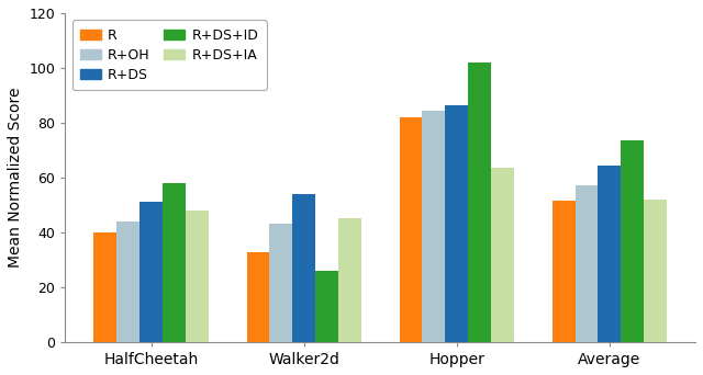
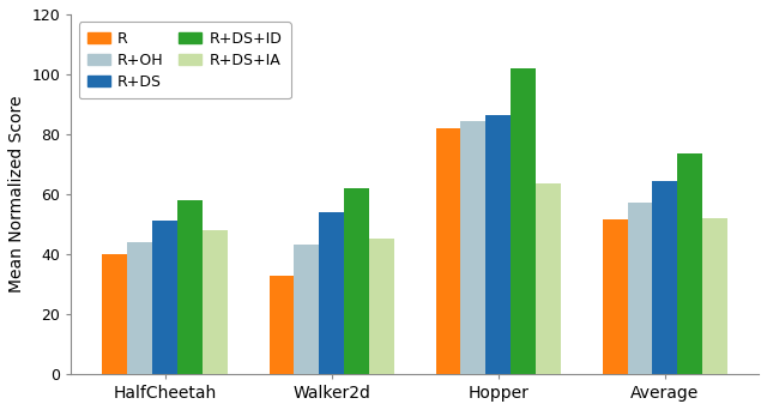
R+DS+ID/Walker2d: 26.0 -> 62.0
